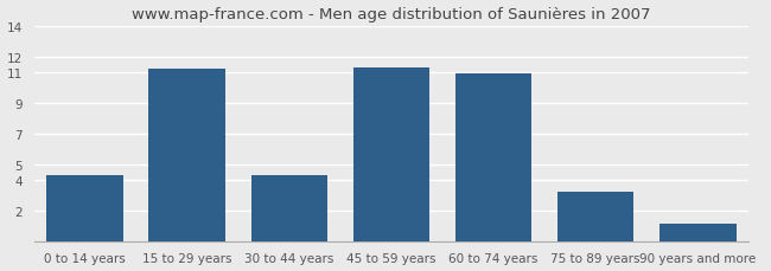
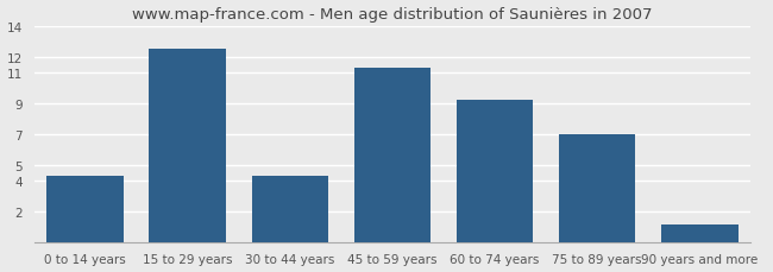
15 to 29 years: 11.2 -> 12.5
60 to 74 years: 10.9 -> 9.2
75 to 89 years: 3.2 -> 7.0
